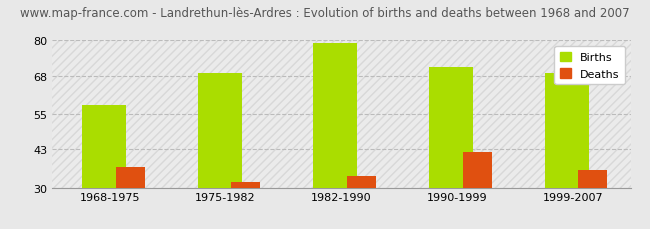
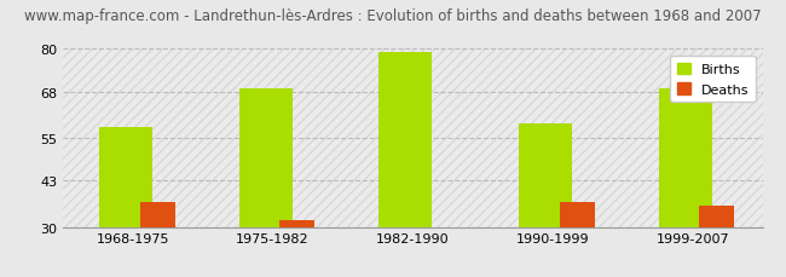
Deaths/1982-1990: 34 -> 30
Births/1990-1999: 71 -> 59
Deaths/1990-1999: 42 -> 37
